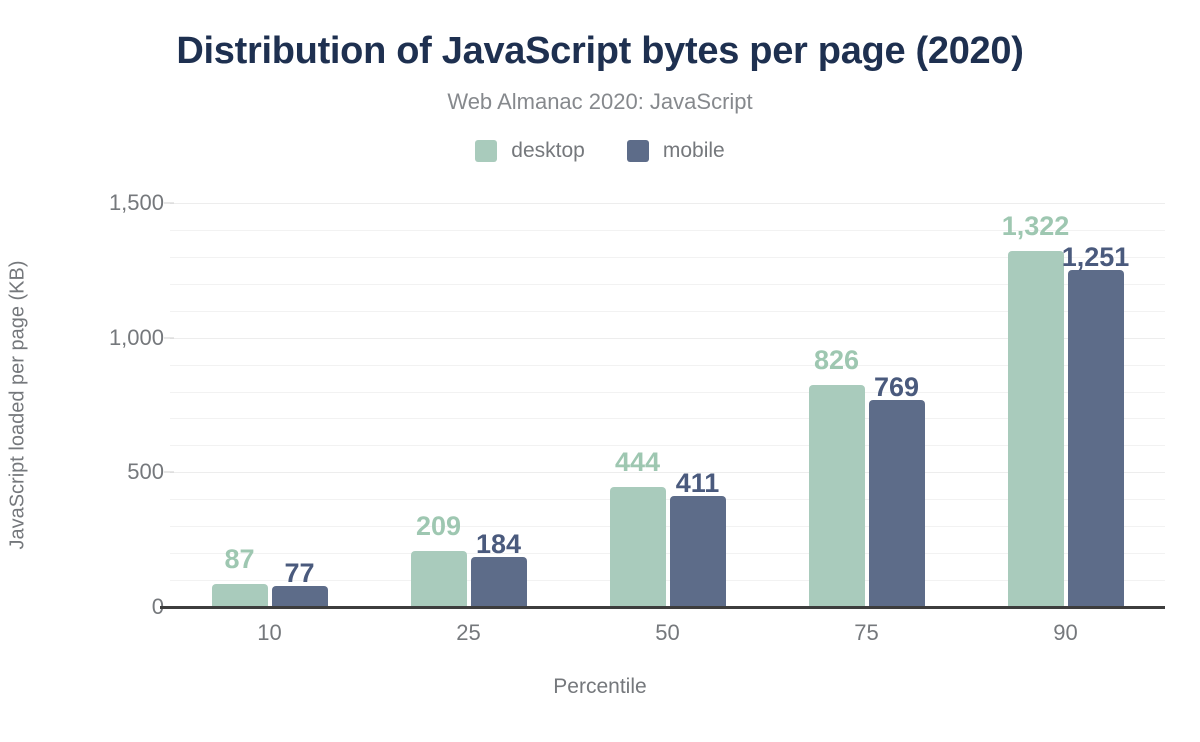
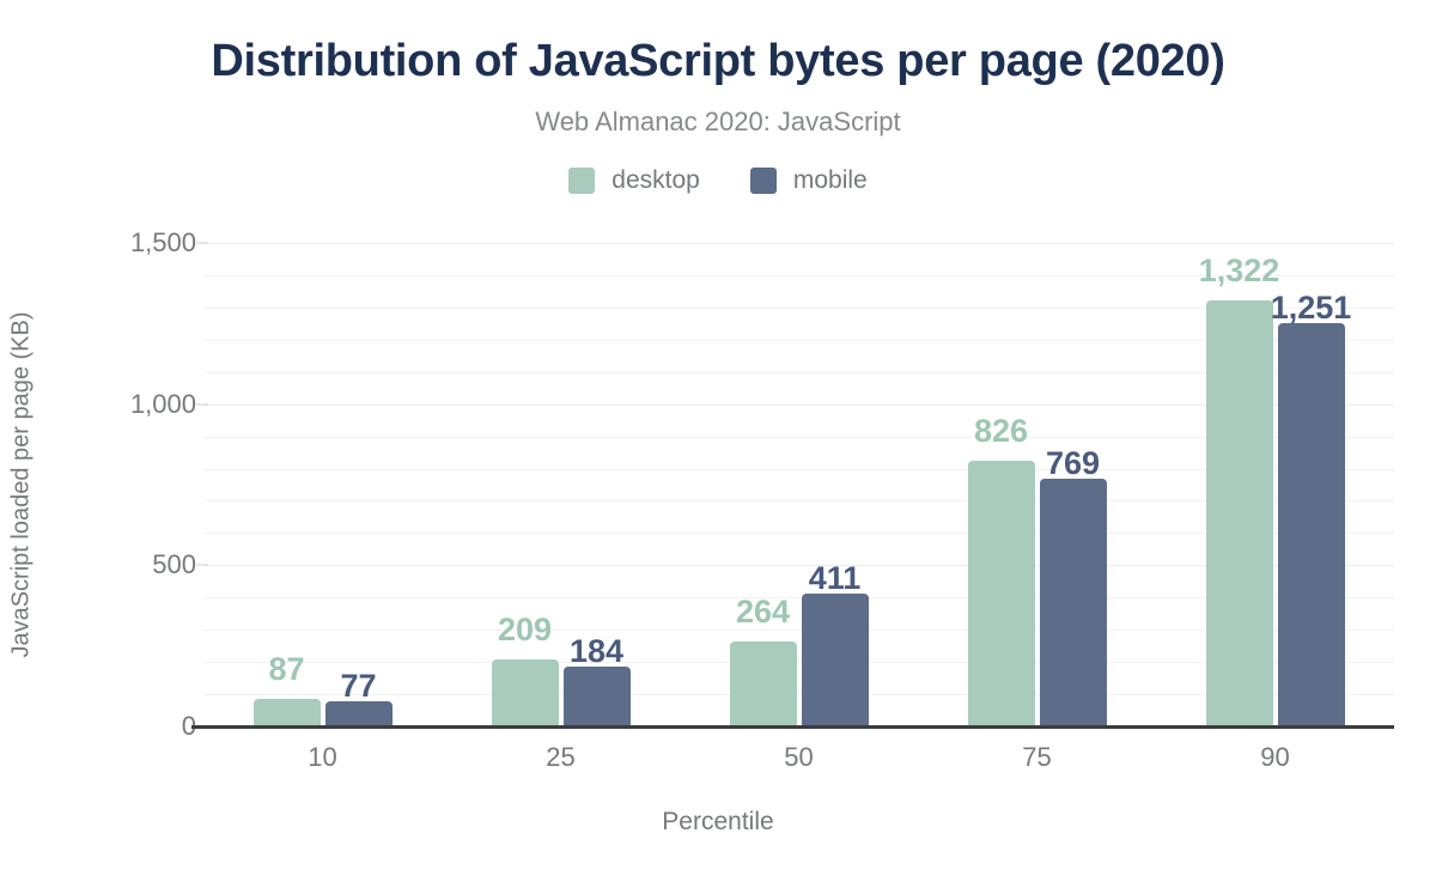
desktop/50: 444 -> 264
